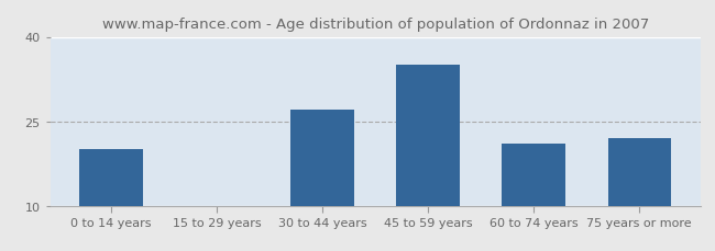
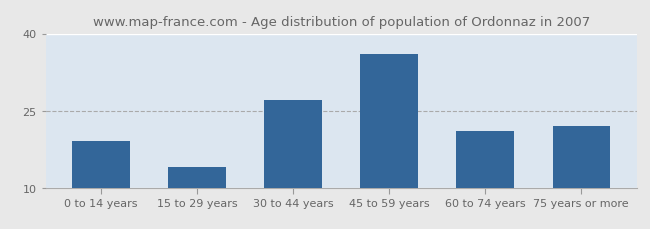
0 to 14 years: 20 -> 19
15 to 29 years: 10 -> 14
45 to 59 years: 35 -> 36
